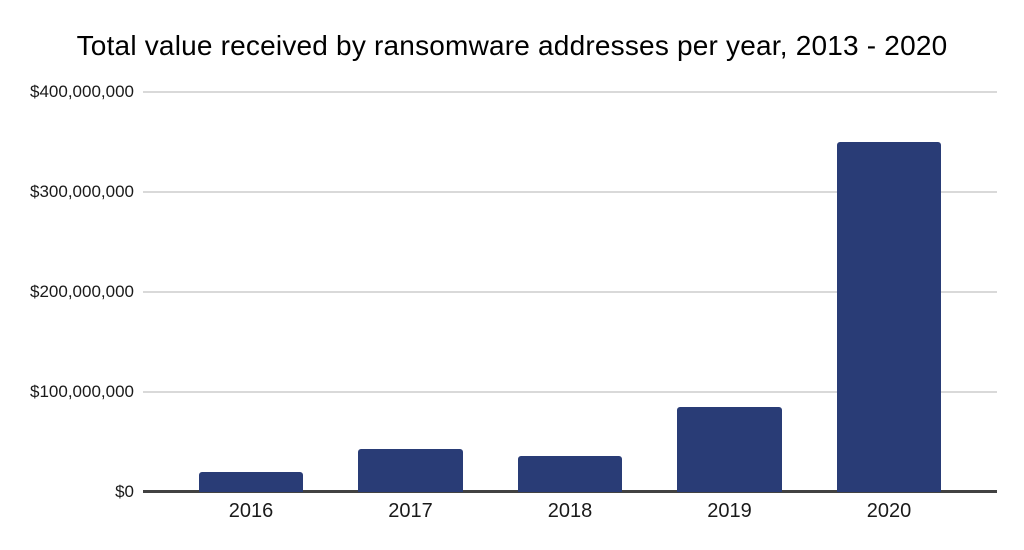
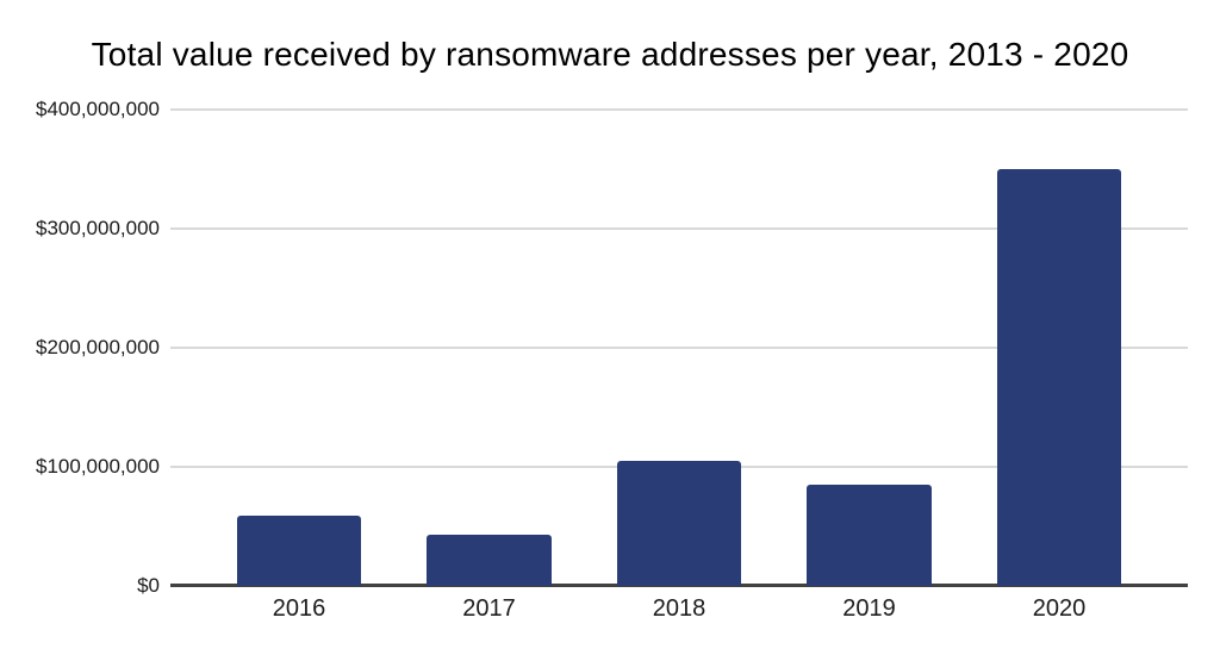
2016: $20000000 -> $59000000
2018: $36000000 -> $105000000
